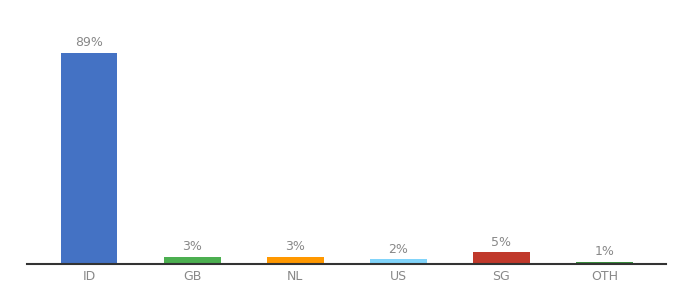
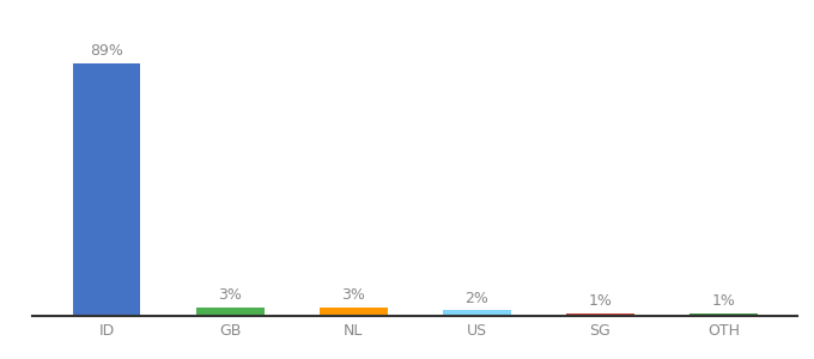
SG: 5% -> 1%
